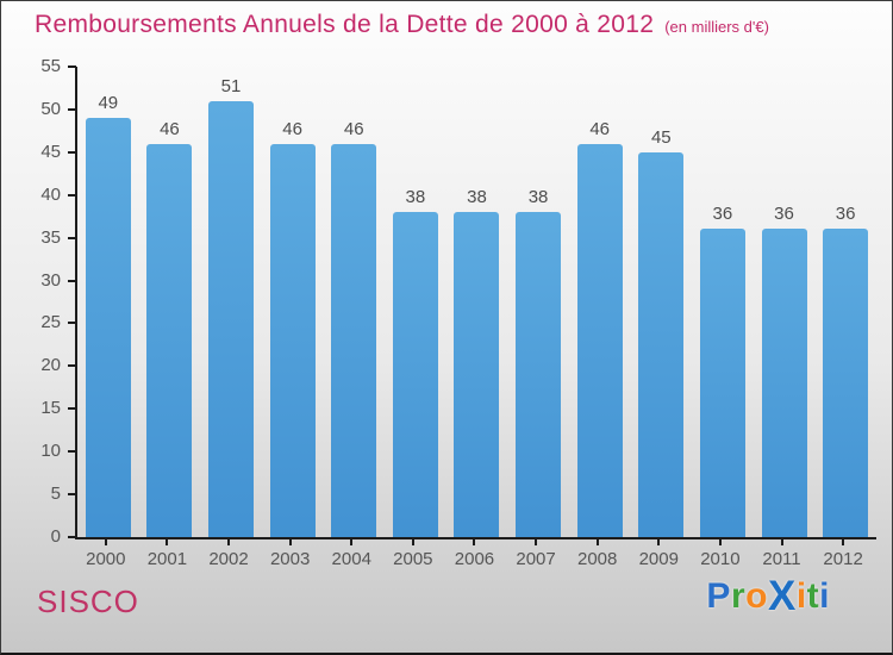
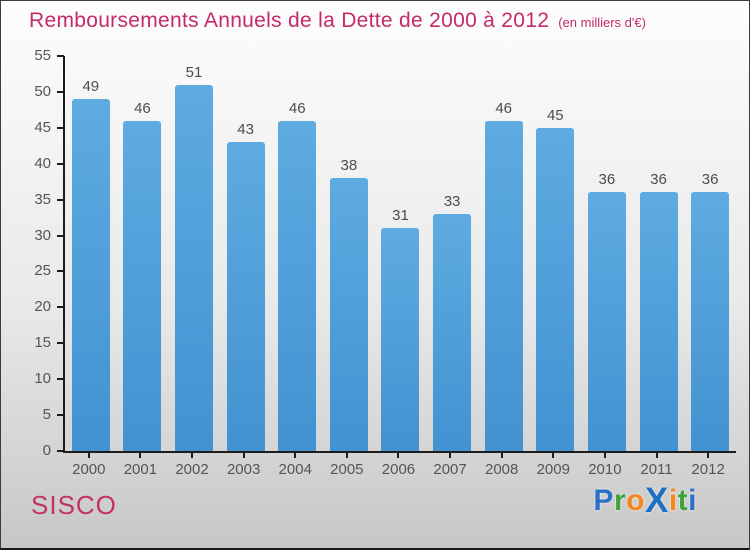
2003: 46 -> 43
2006: 38 -> 31
2007: 38 -> 33
